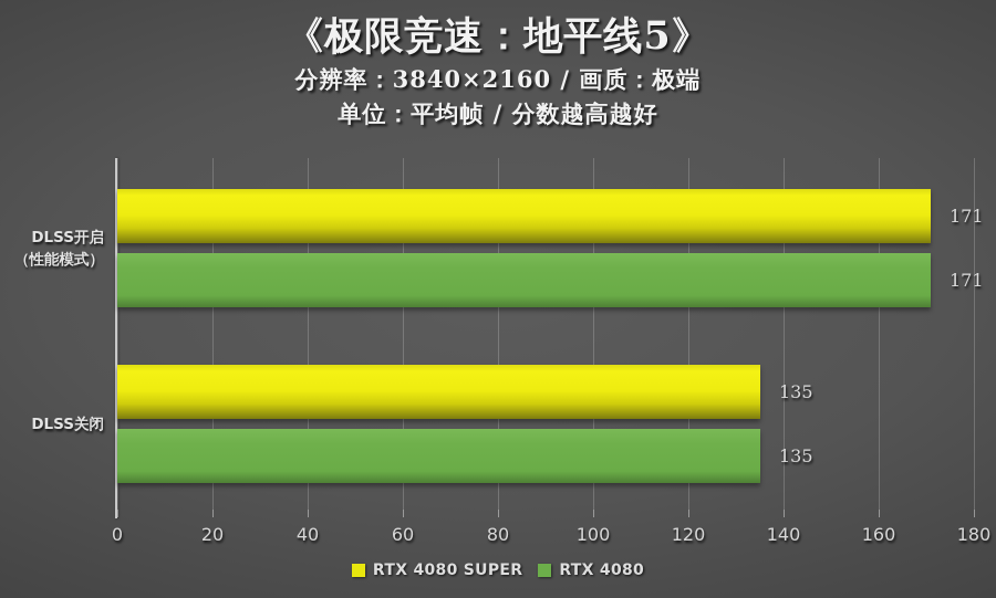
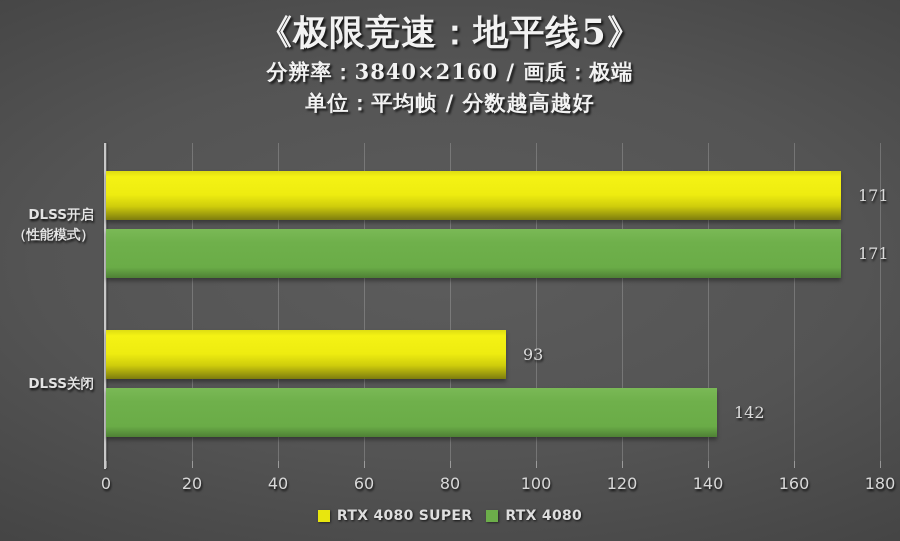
RTX 4080 SUPER/DLSS关闭: 135 -> 93
RTX 4080/DLSS关闭: 135 -> 142
